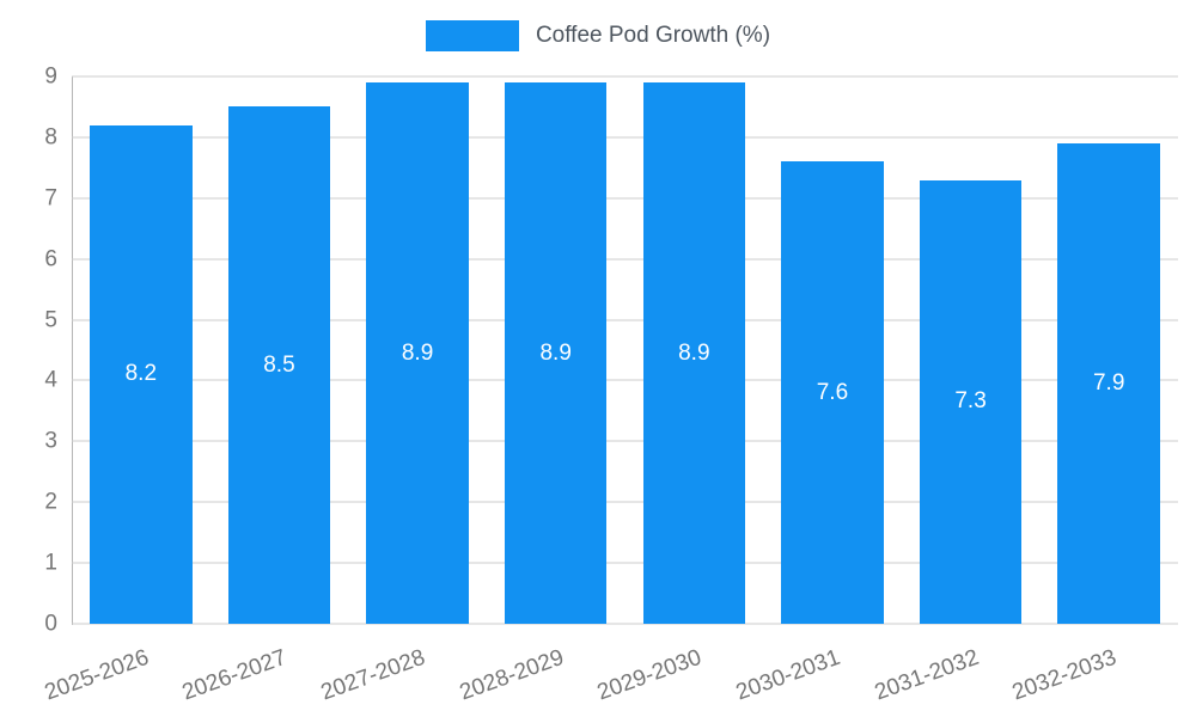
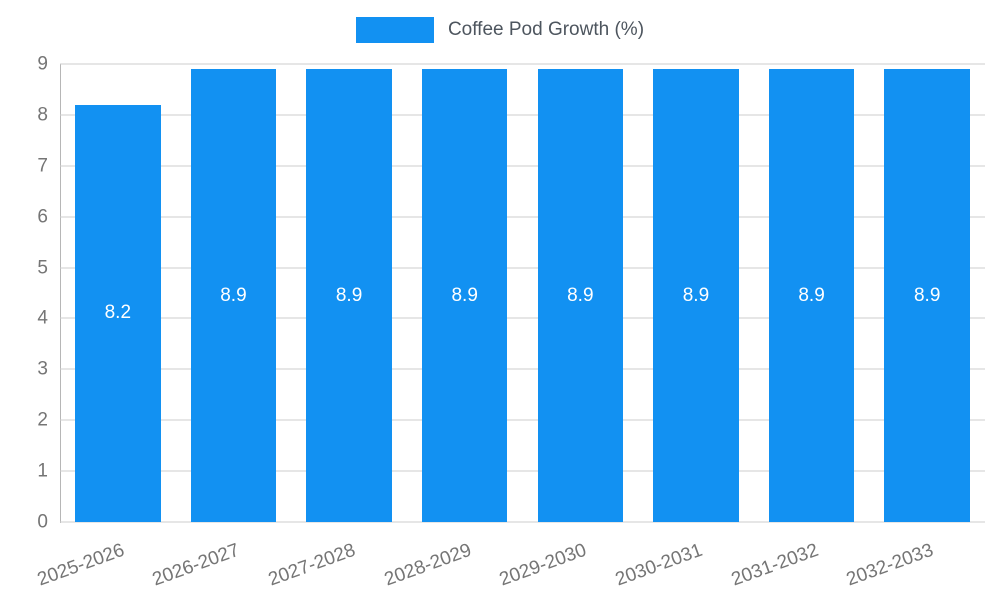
2026-2027: 8.5 -> 8.9
2030-2031: 7.6 -> 8.9
2031-2032: 7.3 -> 8.9
2032-2033: 7.9 -> 8.9
